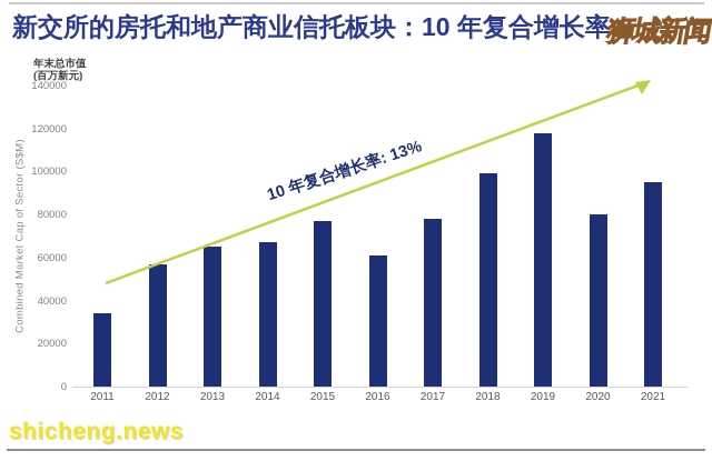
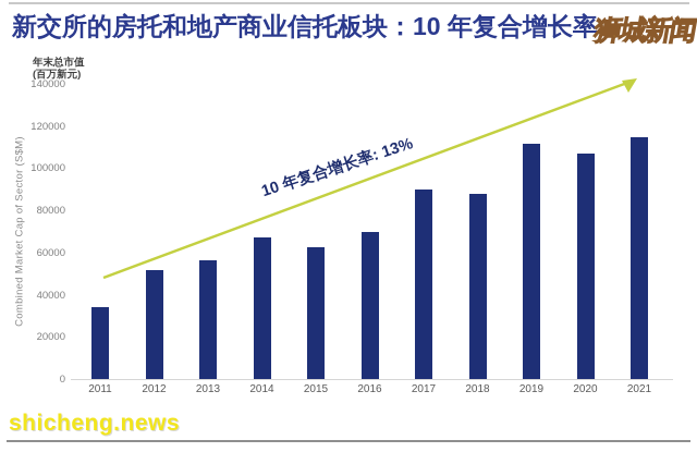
2012: 57000 -> 52000
2013: 65000 -> 56000
2015: 77000 -> 62000
2016: 61000 -> 70000
2017: 78000 -> 90000
2018: 99000 -> 88000
2019: 118000 -> 112000
2020: 80000 -> 107000
2021: 95000 -> 114000
